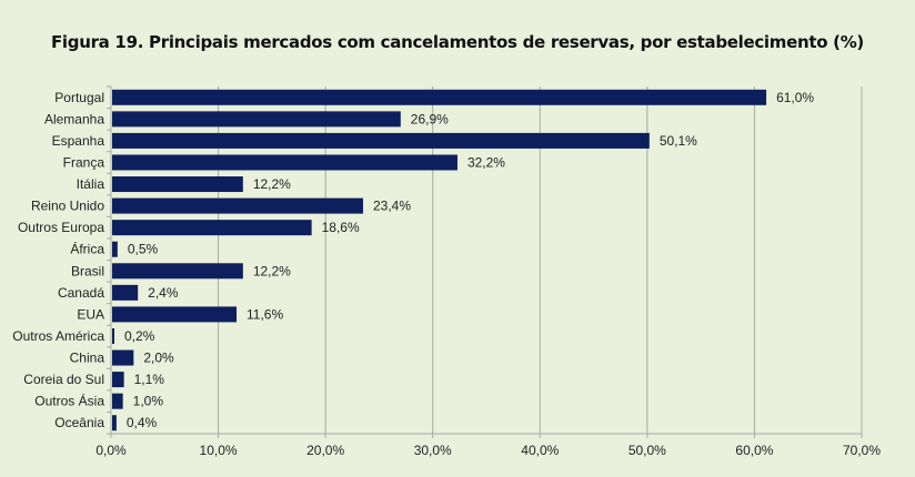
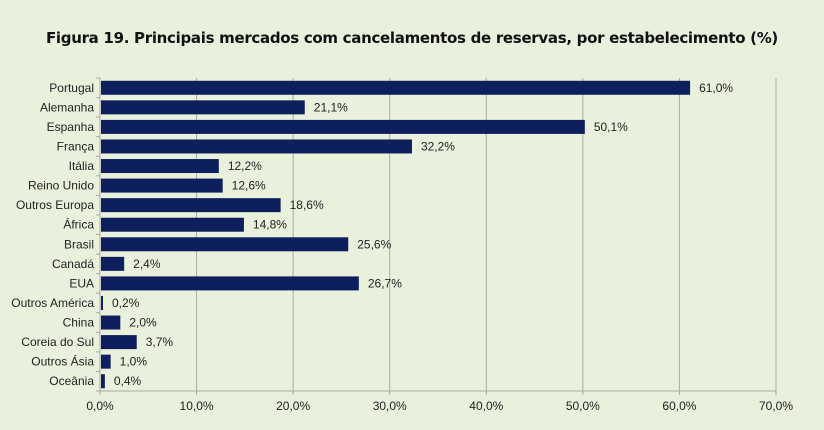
Alemanha: 26,9% -> 21,1%
Reino Unido: 23,4% -> 12,6%
África: 0,5% -> 14,8%
Brasil: 12,2% -> 25,6%
EUA: 11,6% -> 26,7%
Coreia do Sul: 1,1% -> 3,7%
